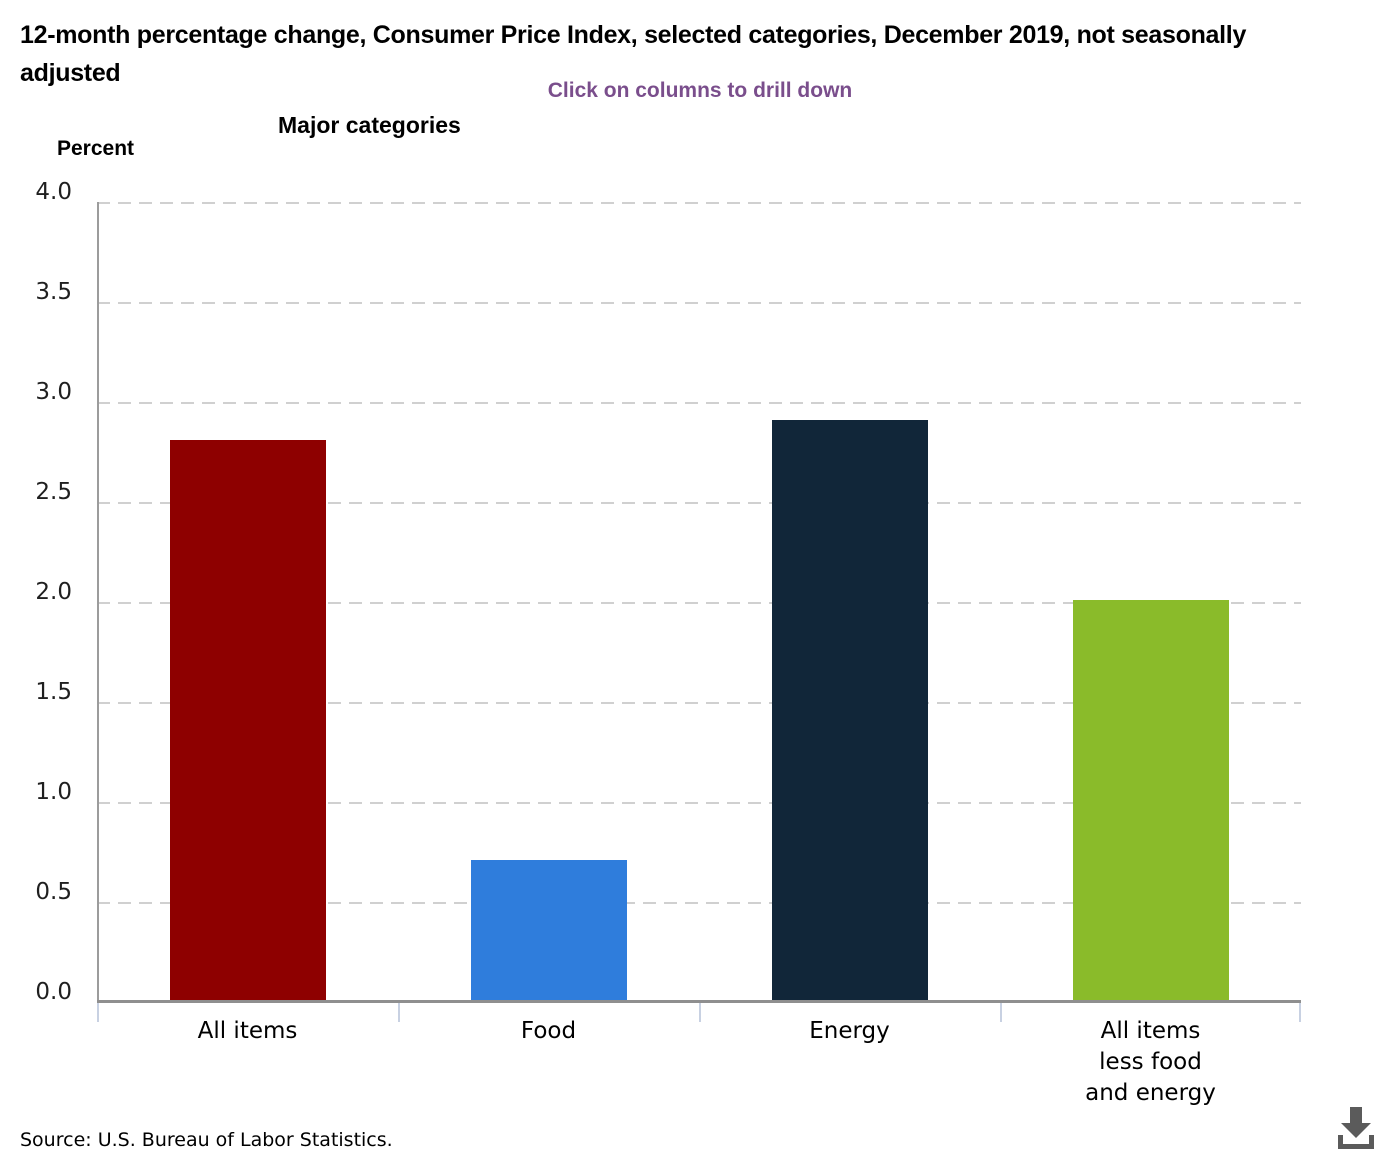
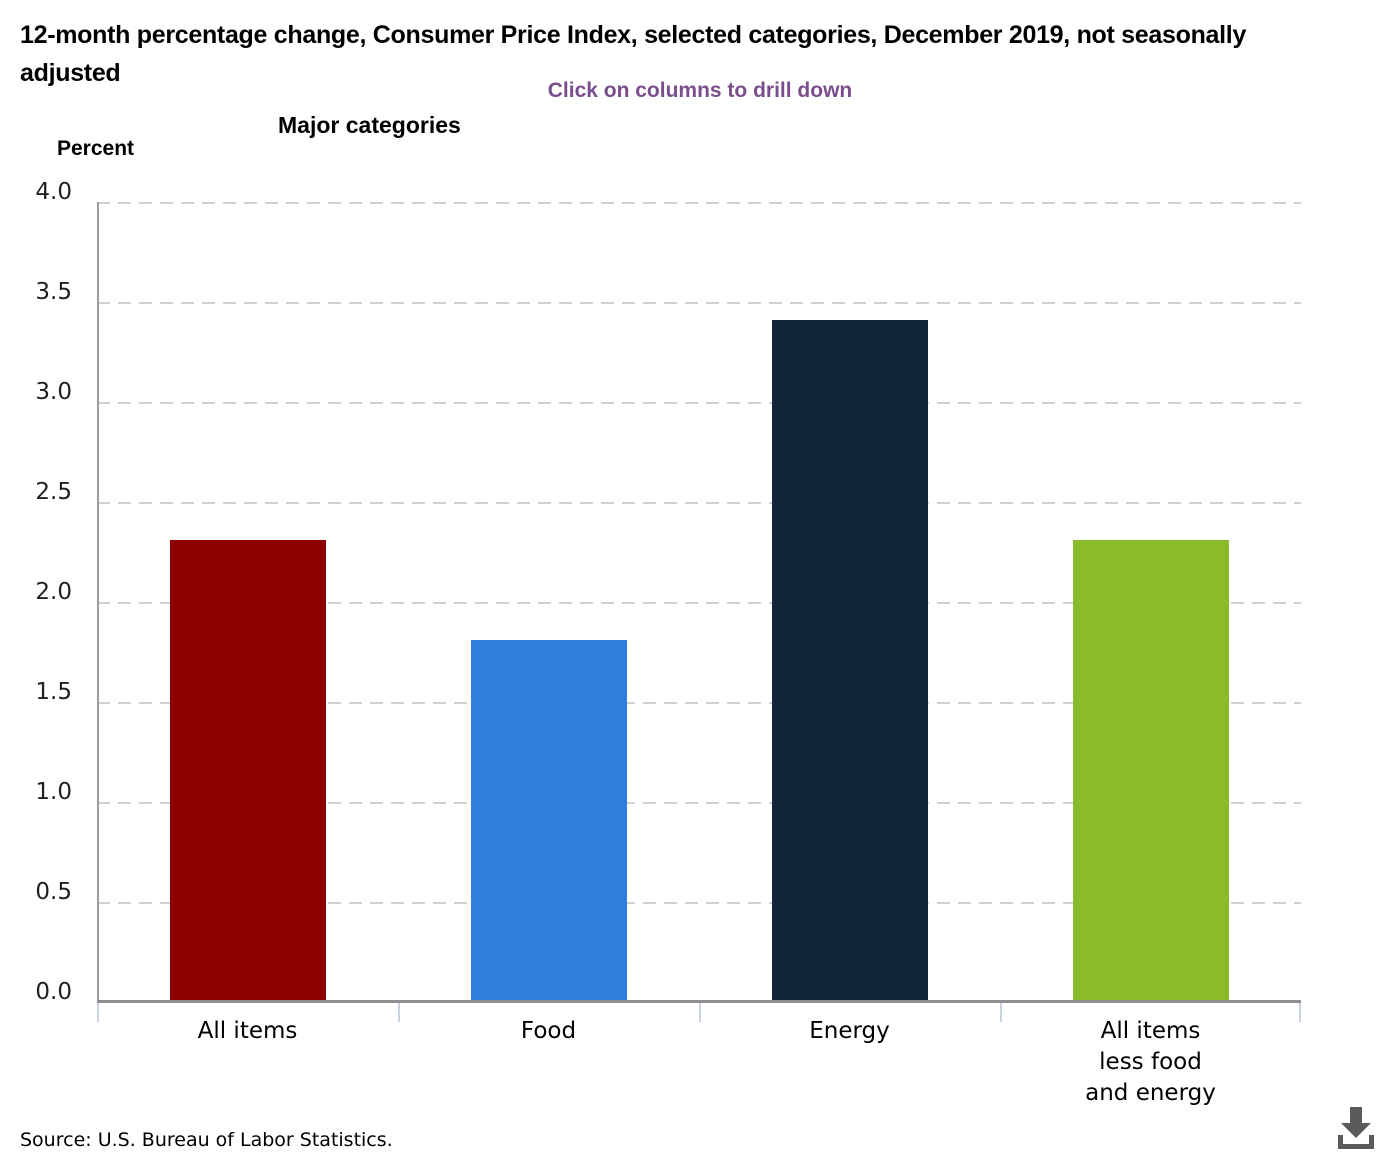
All items: 2.8 -> 2.3
Food: 0.7 -> 1.8
Energy: 2.9 -> 3.4
All items less food and energy: 2.0 -> 2.3
